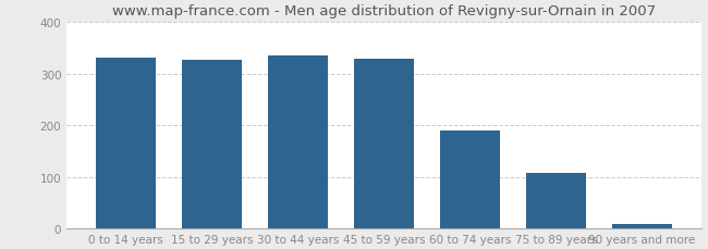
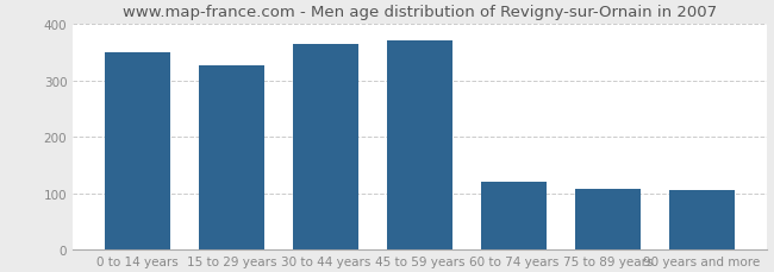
0 to 14 years: 330 -> 350
30 to 44 years: 335 -> 365
45 to 59 years: 328 -> 370
60 to 74 years: 190 -> 120
90 years and more: 8 -> 105
